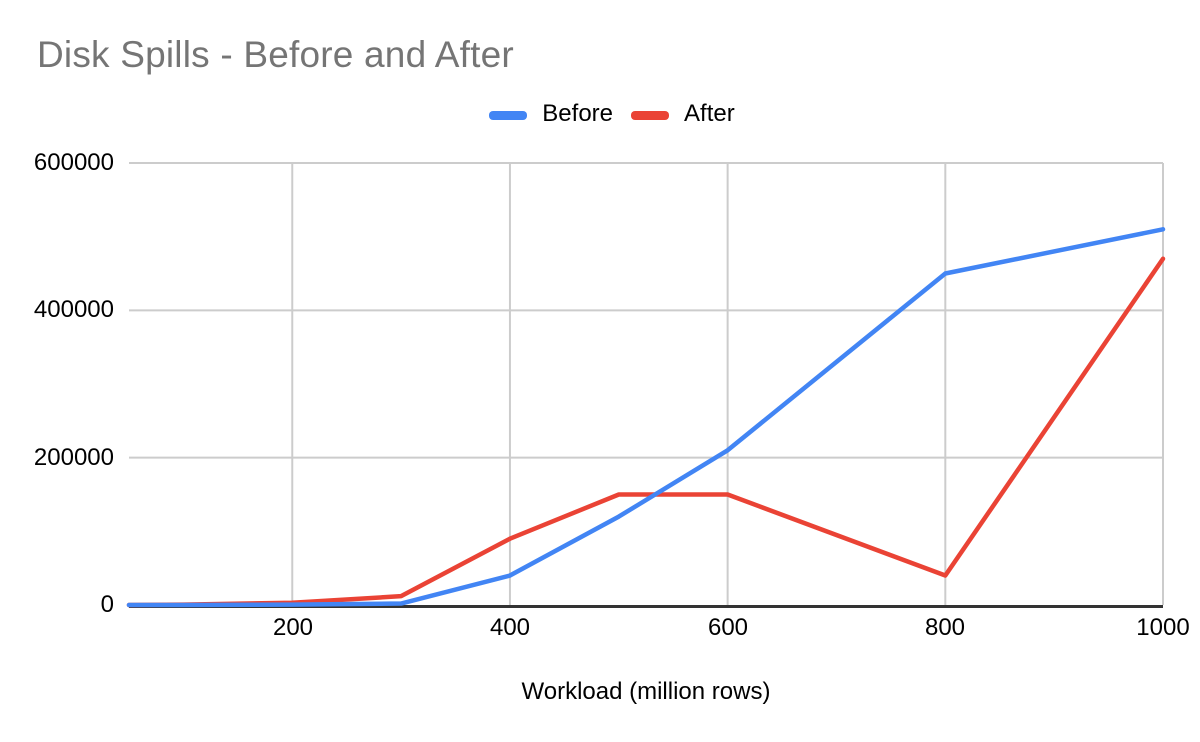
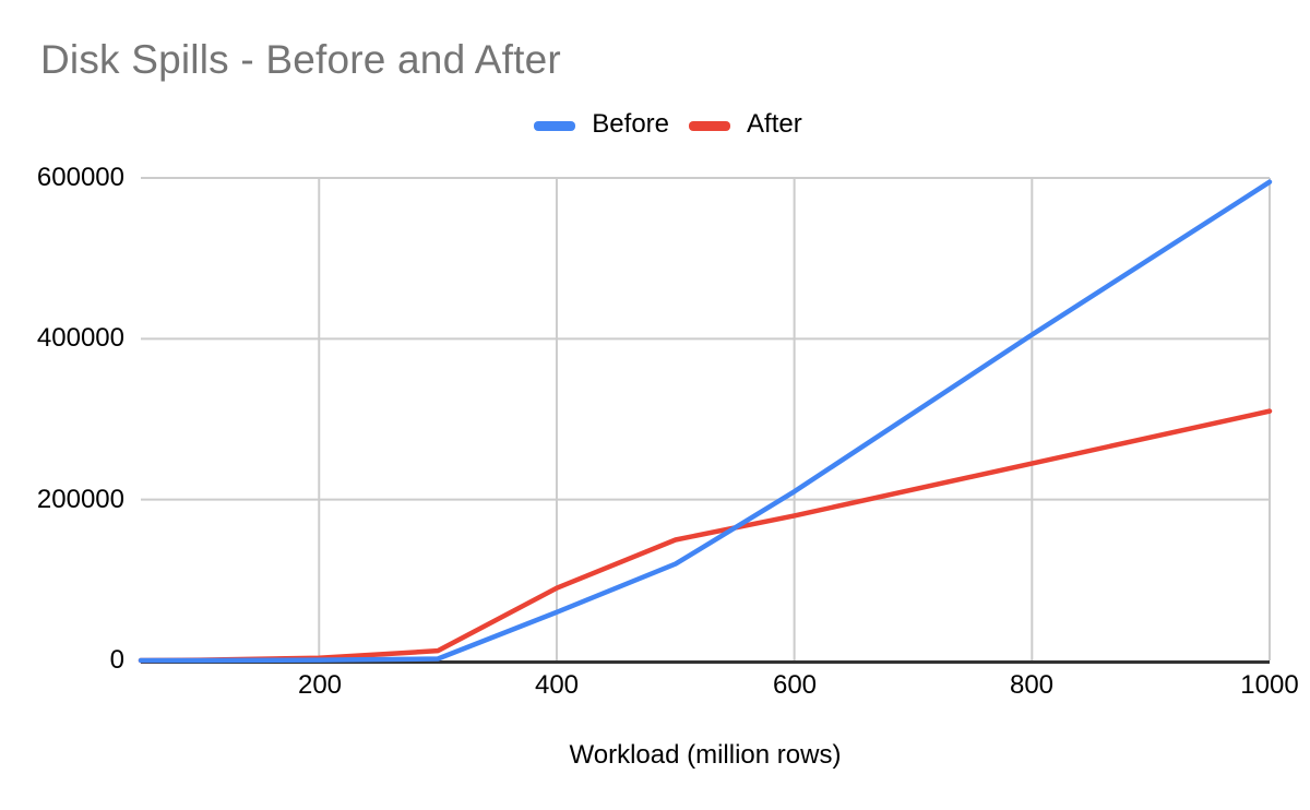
Before/400: 40000 -> 60000
After/600: 150000 -> 180000
Before/800: 450000 -> 400000
After/800: 40000 -> 240000
Before/1000: 510000 -> 600000
After/1000: 470000 -> 310000
